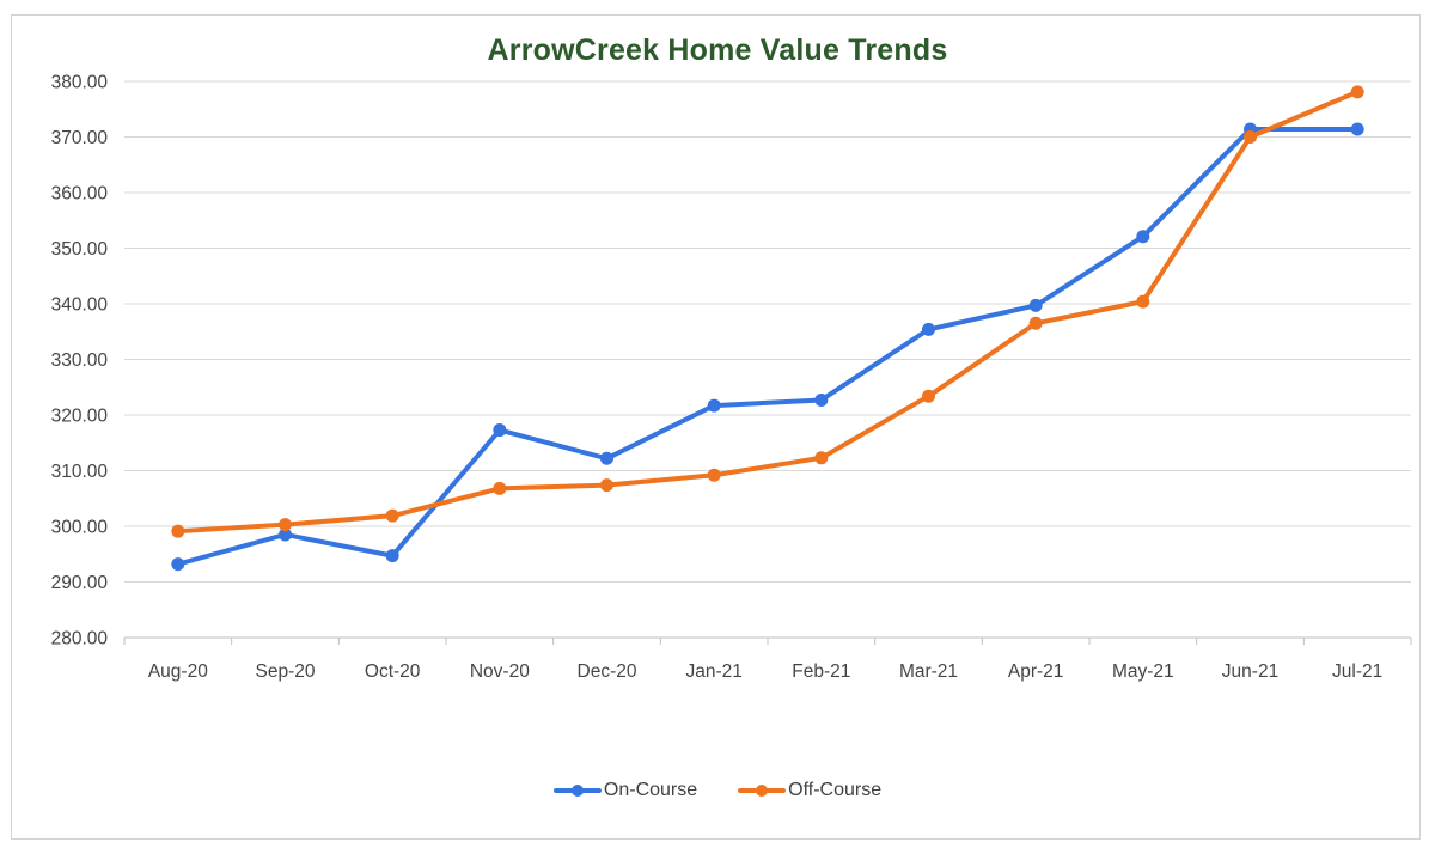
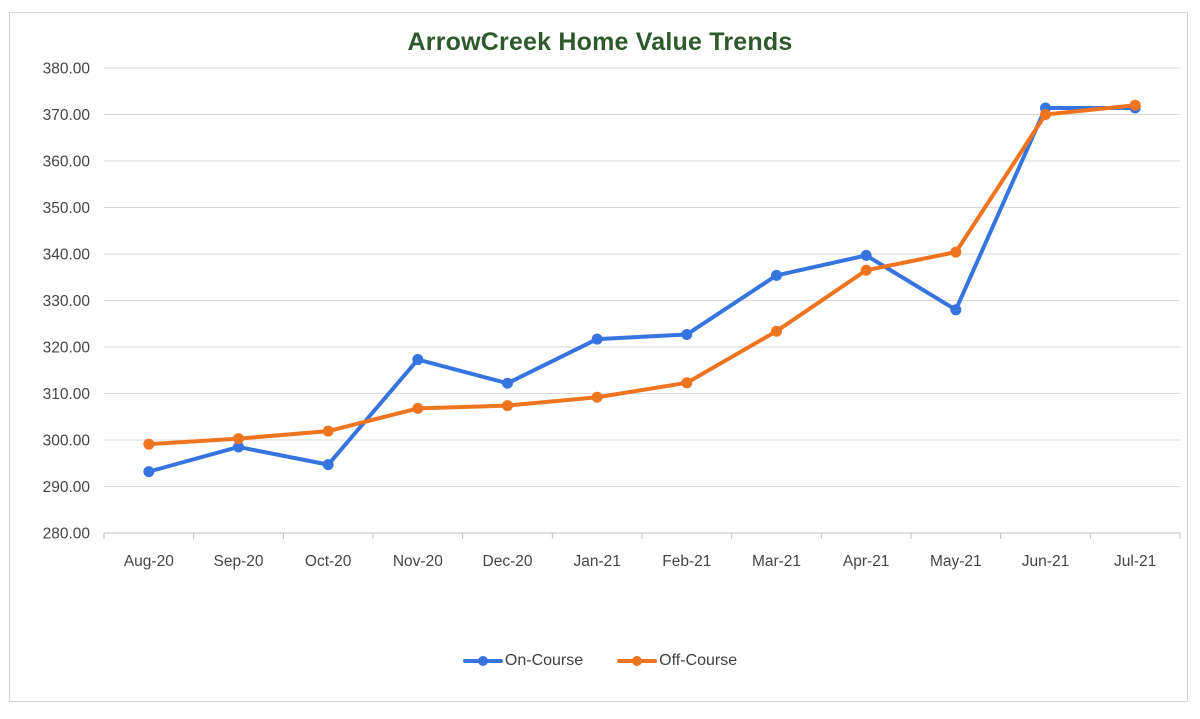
On-Course/May-21: 352 -> 328
Off-Course/Jul-21: 378 -> 372
